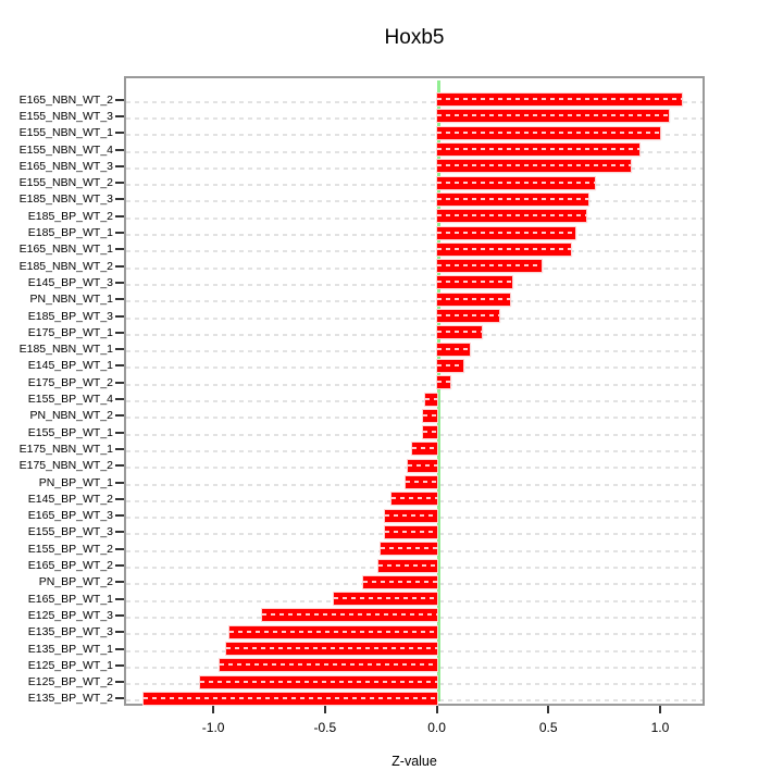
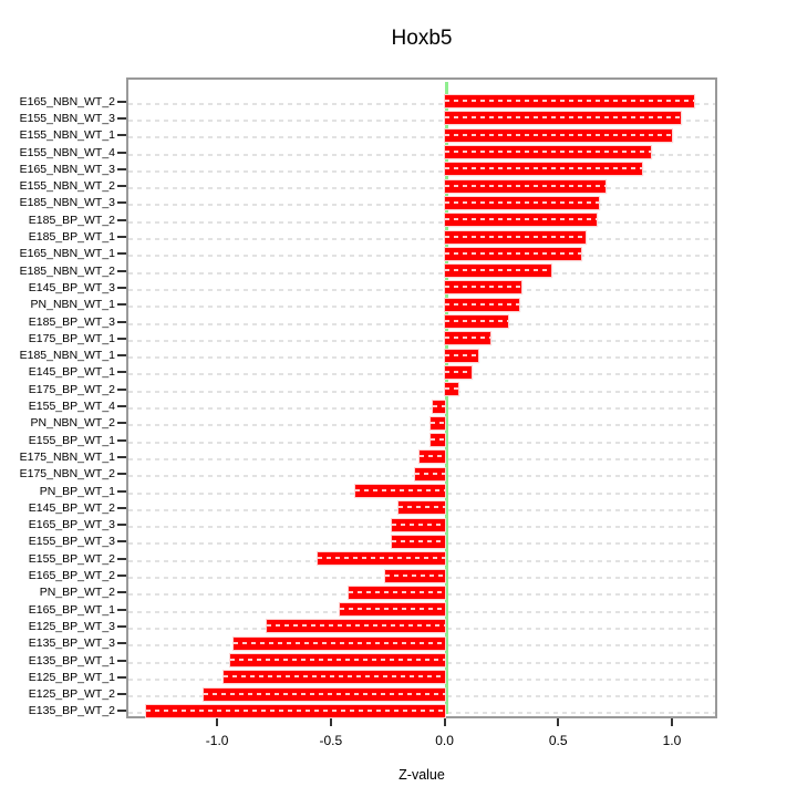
PN_BP_WT_1: -0.14 -> -0.39
E155_BP_WT_2: -0.25 -> -0.56
PN_BP_WT_2: -0.33 -> -0.42
